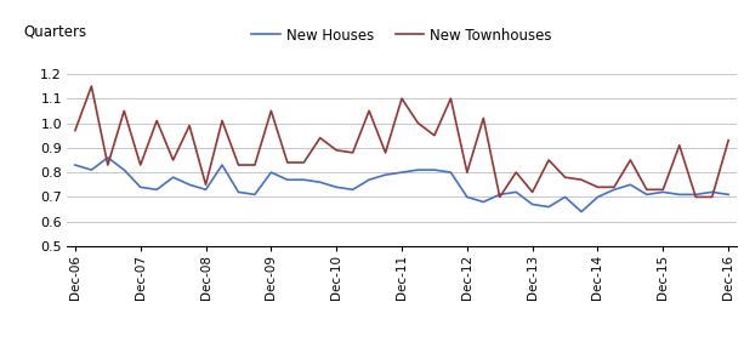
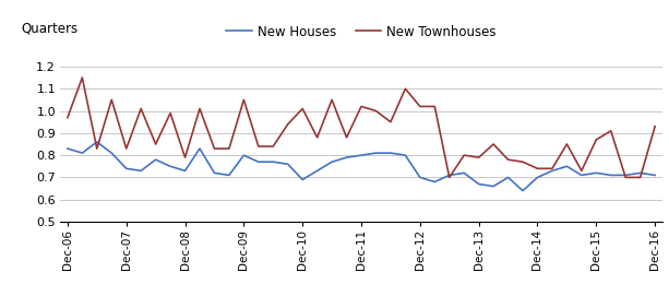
New Townhouses/Dec-08: 0.75 -> 0.79
New Houses/Dec-10: 0.74 -> 0.69
New Townhouses/Dec-10: 0.89 -> 1.01
New Townhouses/Dec-11: 1.10 -> 1.02
New Townhouses/Dec-12: 0.80 -> 1.02
New Townhouses/Dec-13: 0.72 -> 0.79
New Townhouses/Dec-15: 0.73 -> 0.87
